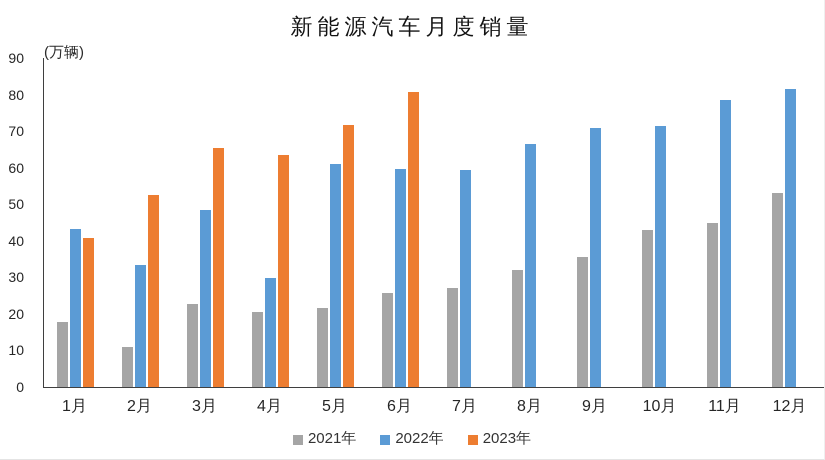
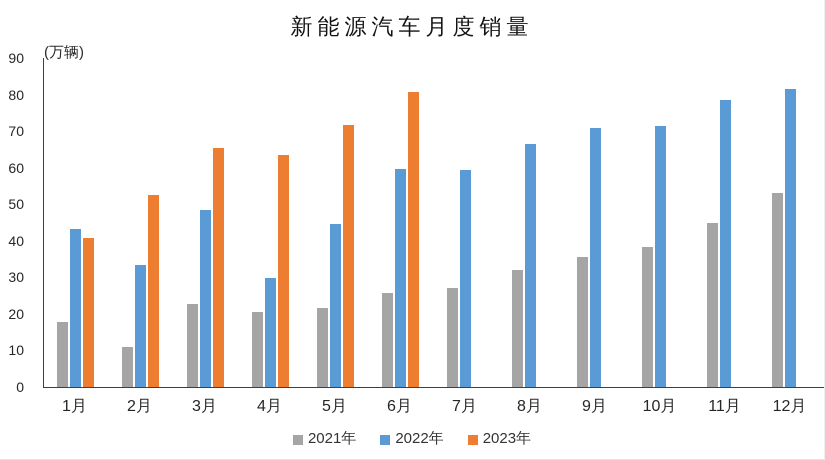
2022年/5月: 61 -> 45
2021年/10月: 43 -> 38
